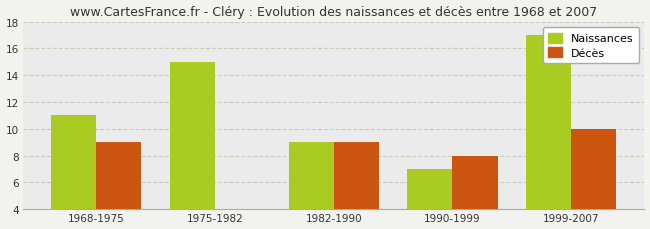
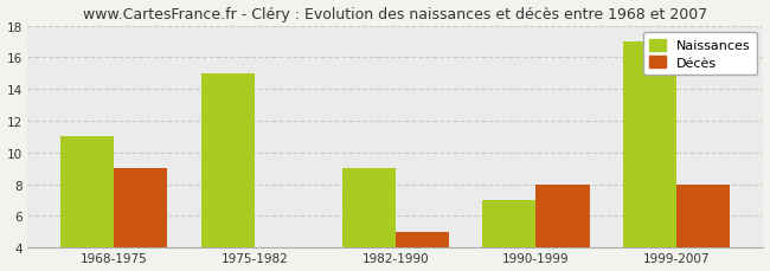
Décès/1982-1990: 9 -> 5
Décès/1999-2007: 10 -> 8
